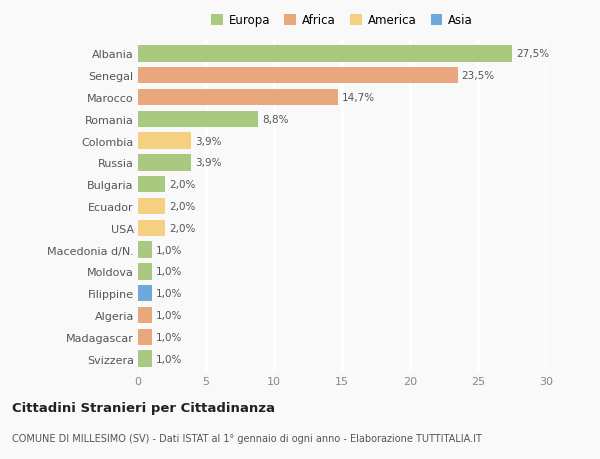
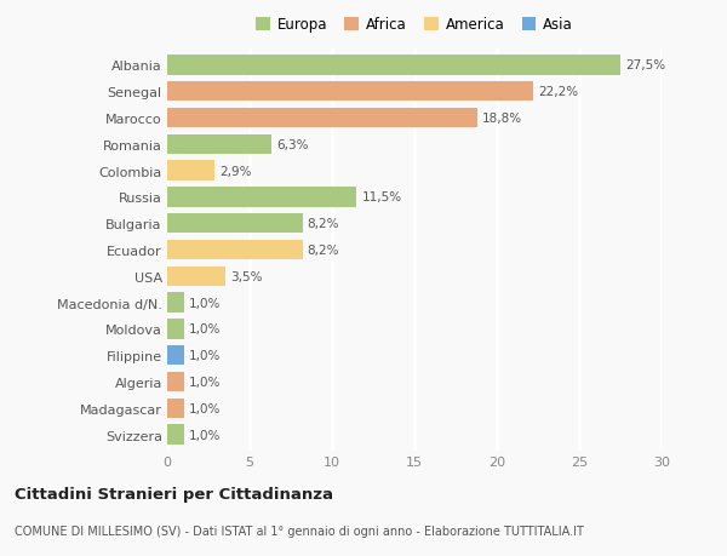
Senegal: 23,5% -> 22,2%
Marocco: 14,7% -> 18,8%
Romania: 8,8% -> 6,3%
Colombia: 3,9% -> 2,9%
Russia: 3,9% -> 11,5%
Bulgaria: 2,0% -> 8,2%
Ecuador: 2,0% -> 8,2%
USA: 2,0% -> 3,5%
